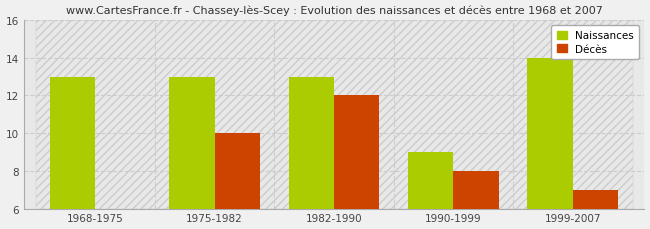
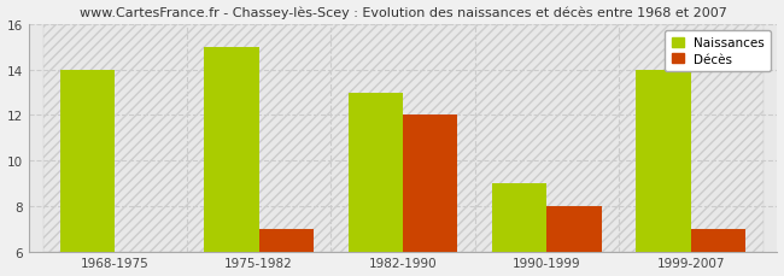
Naissances/1968-1975: 13 -> 14
Naissances/1975-1982: 13 -> 15
Décès/1975-1982: 10 -> 7
